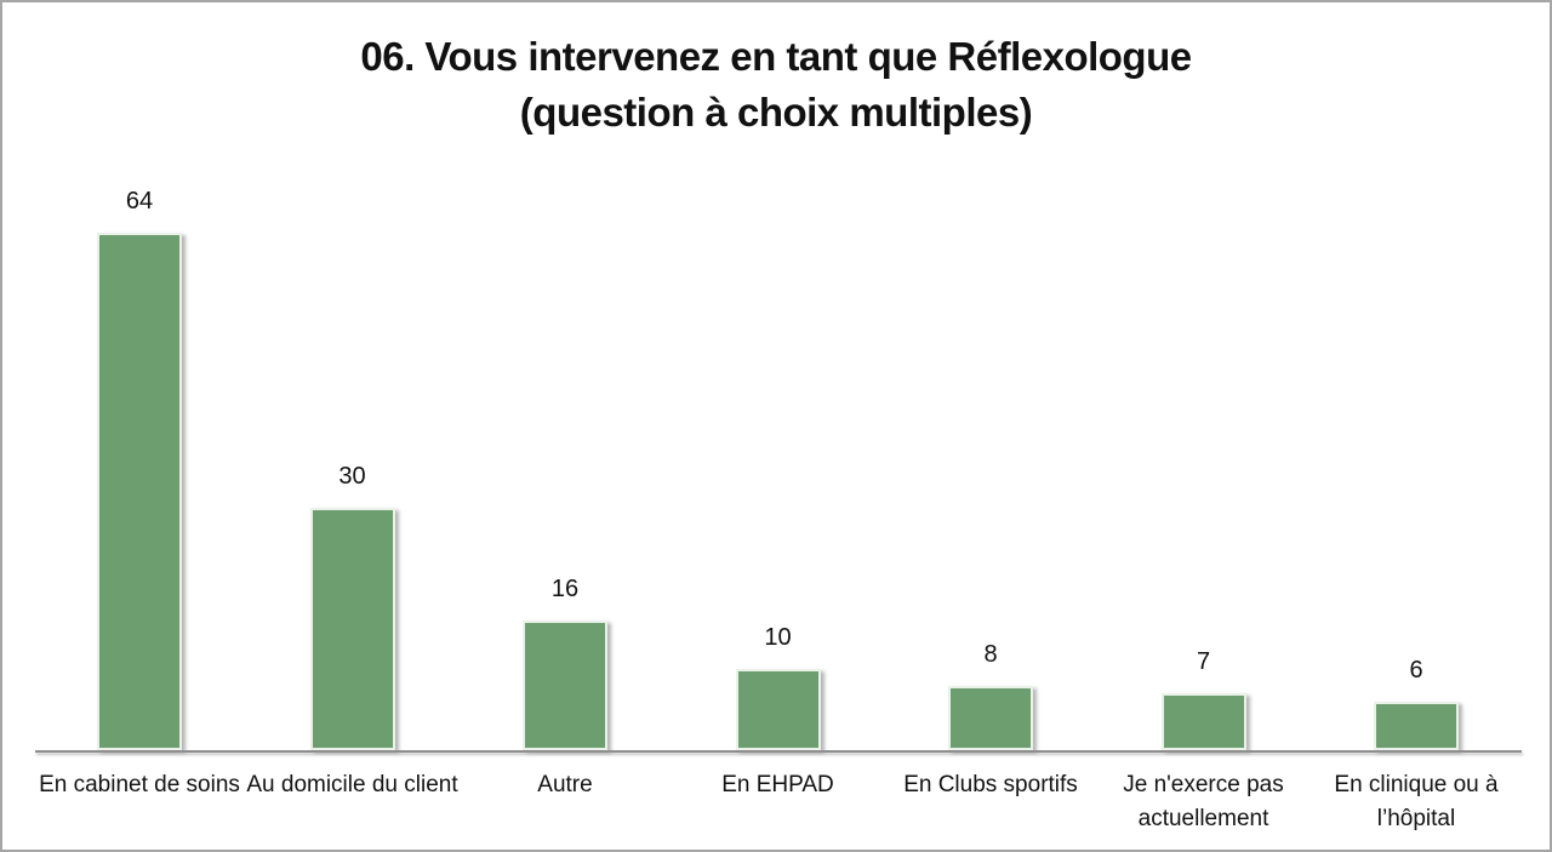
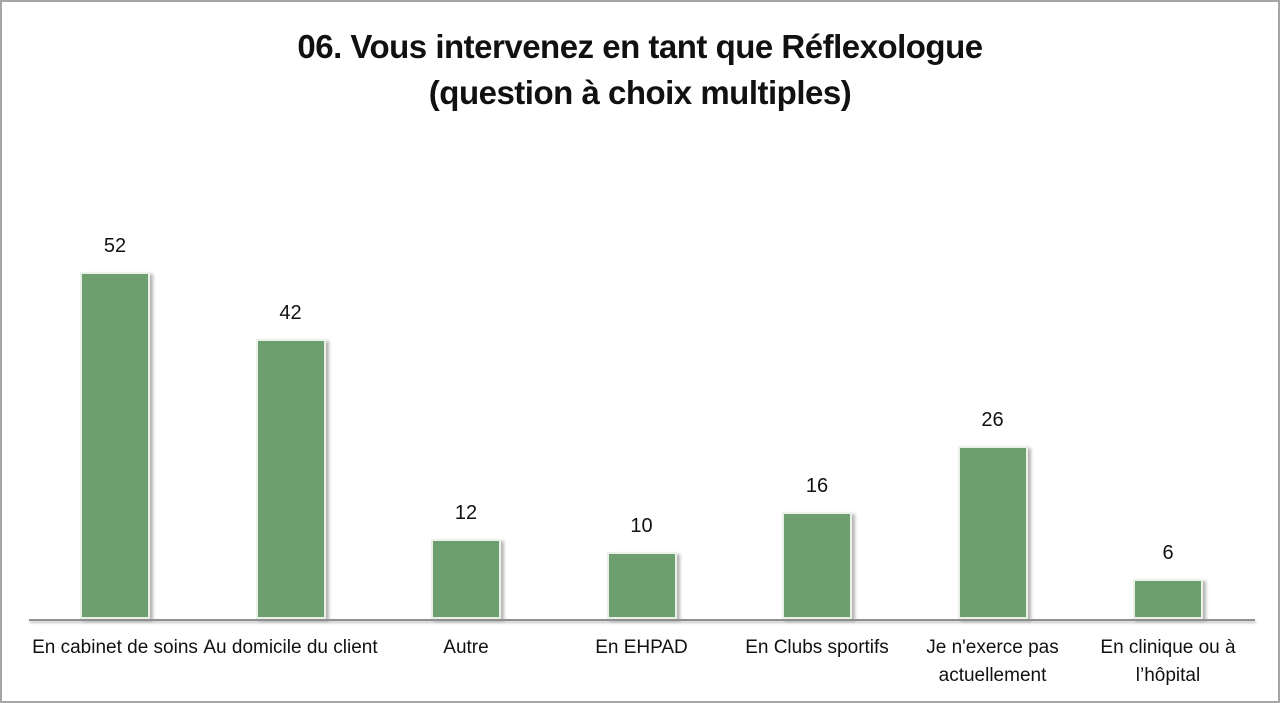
En cabinet de soins: 64 -> 52
Au domicile du client: 30 -> 42
Autre: 16 -> 12
En Clubs sportifs: 8 -> 16
Je n'exerce pas actuellement: 7 -> 26
